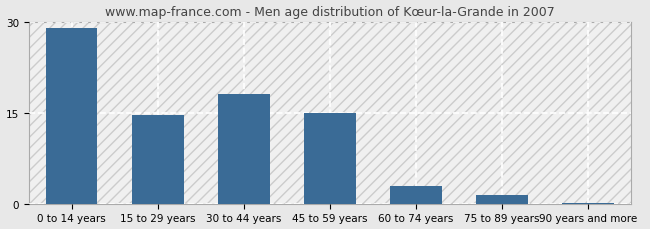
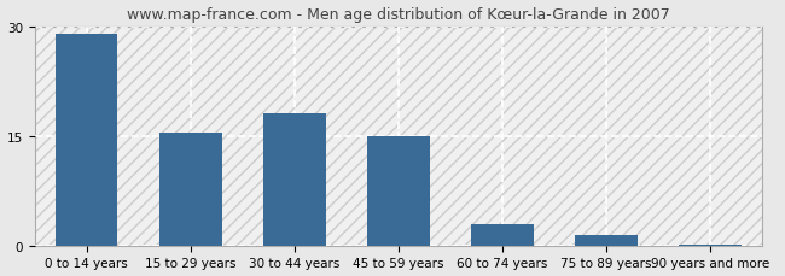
15 to 29 years: 14.6 -> 15.5
